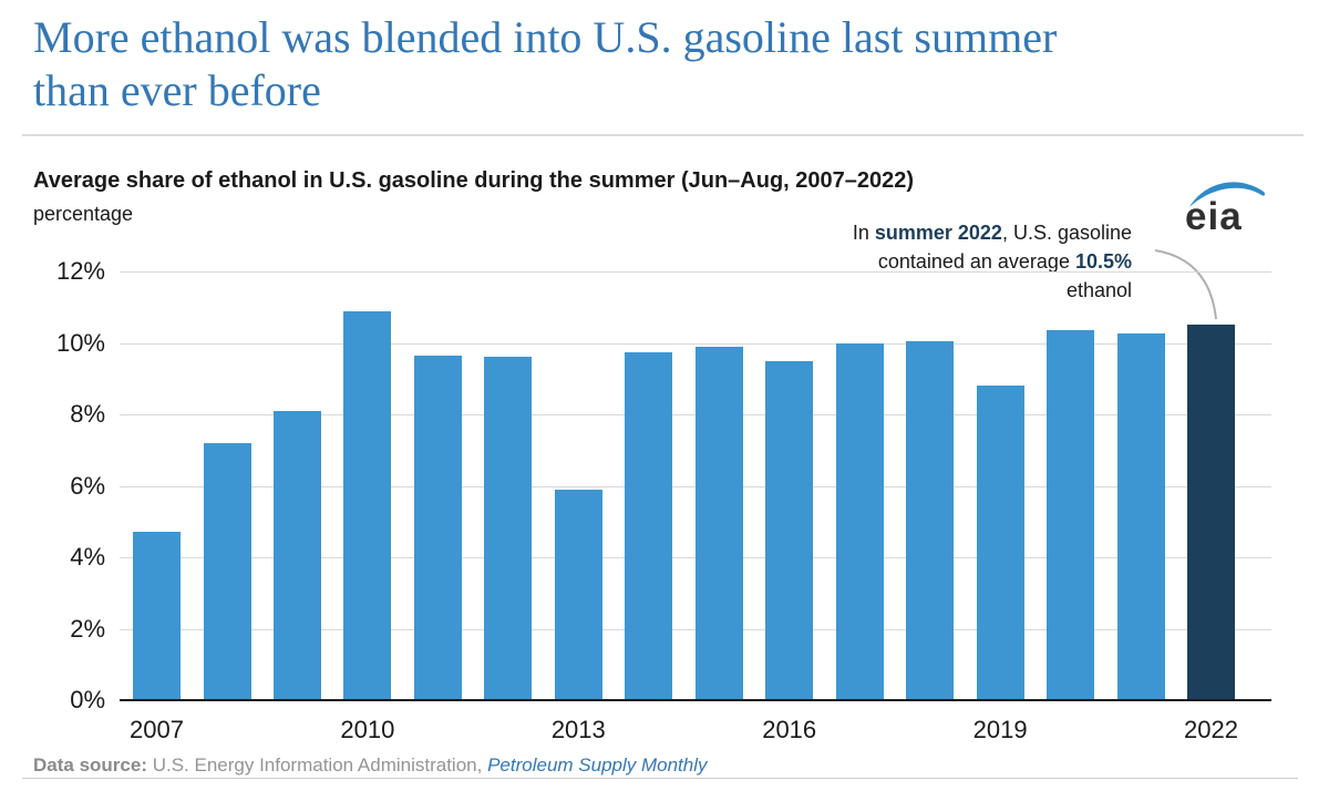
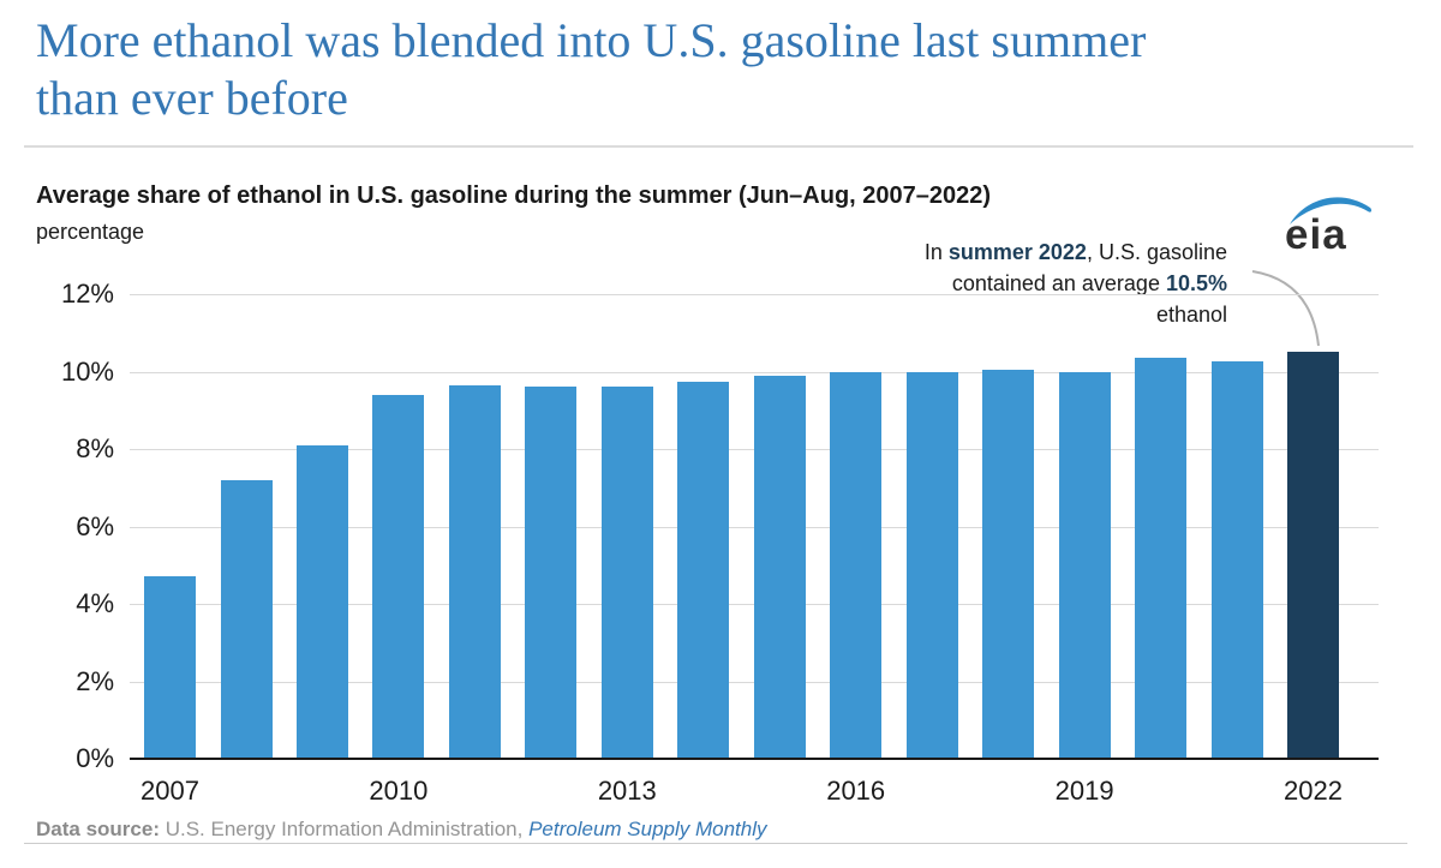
2010: 10.9% -> 9.4%
2013: 5.9% -> 9.6%
2016: 9.5% -> 10.0%
2019: 8.8% -> 10.0%
